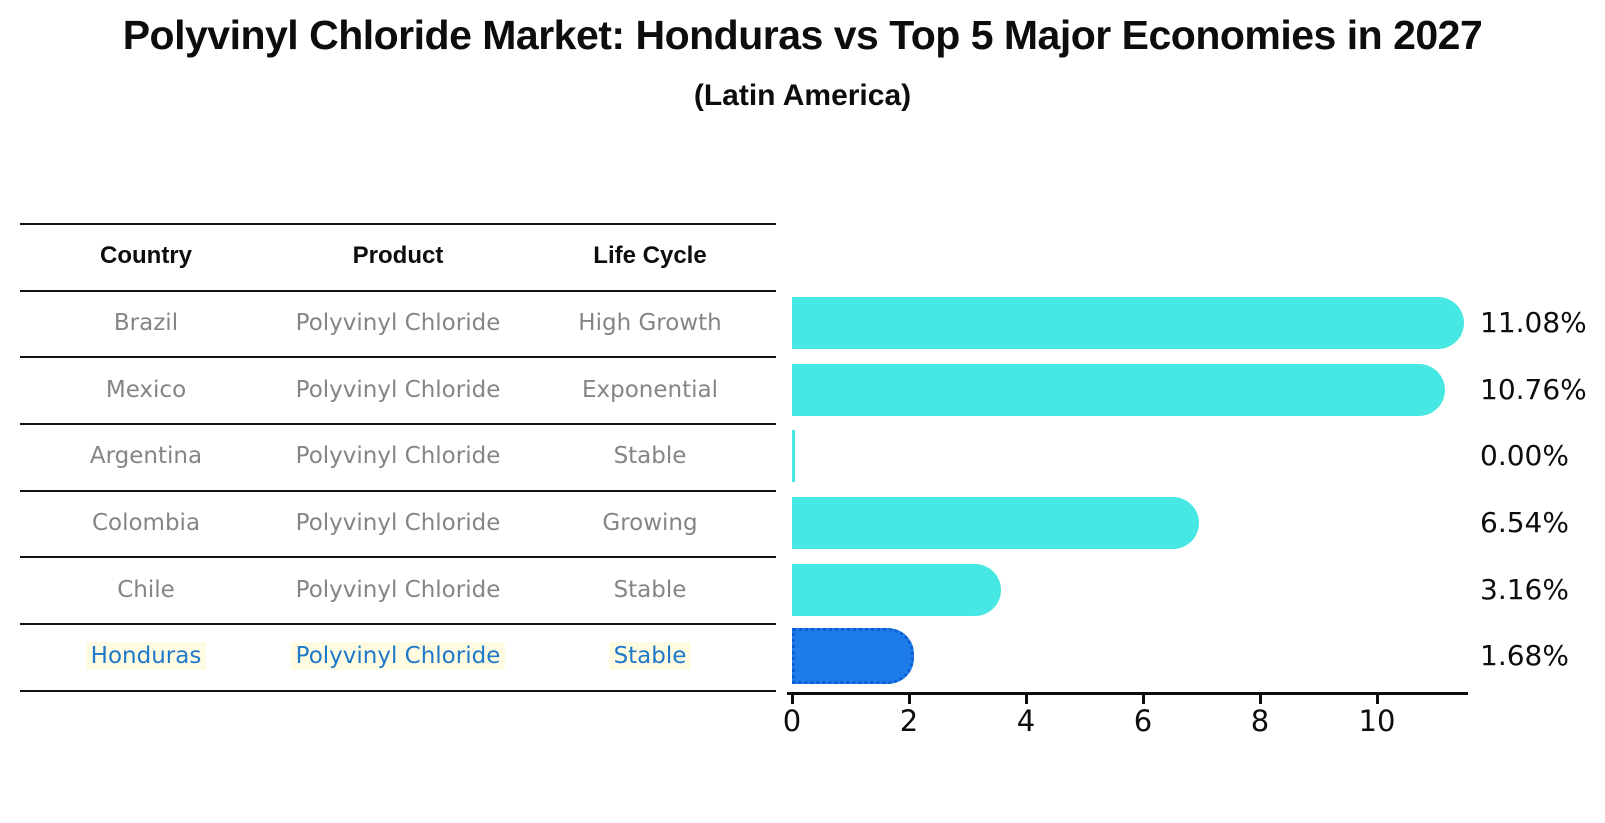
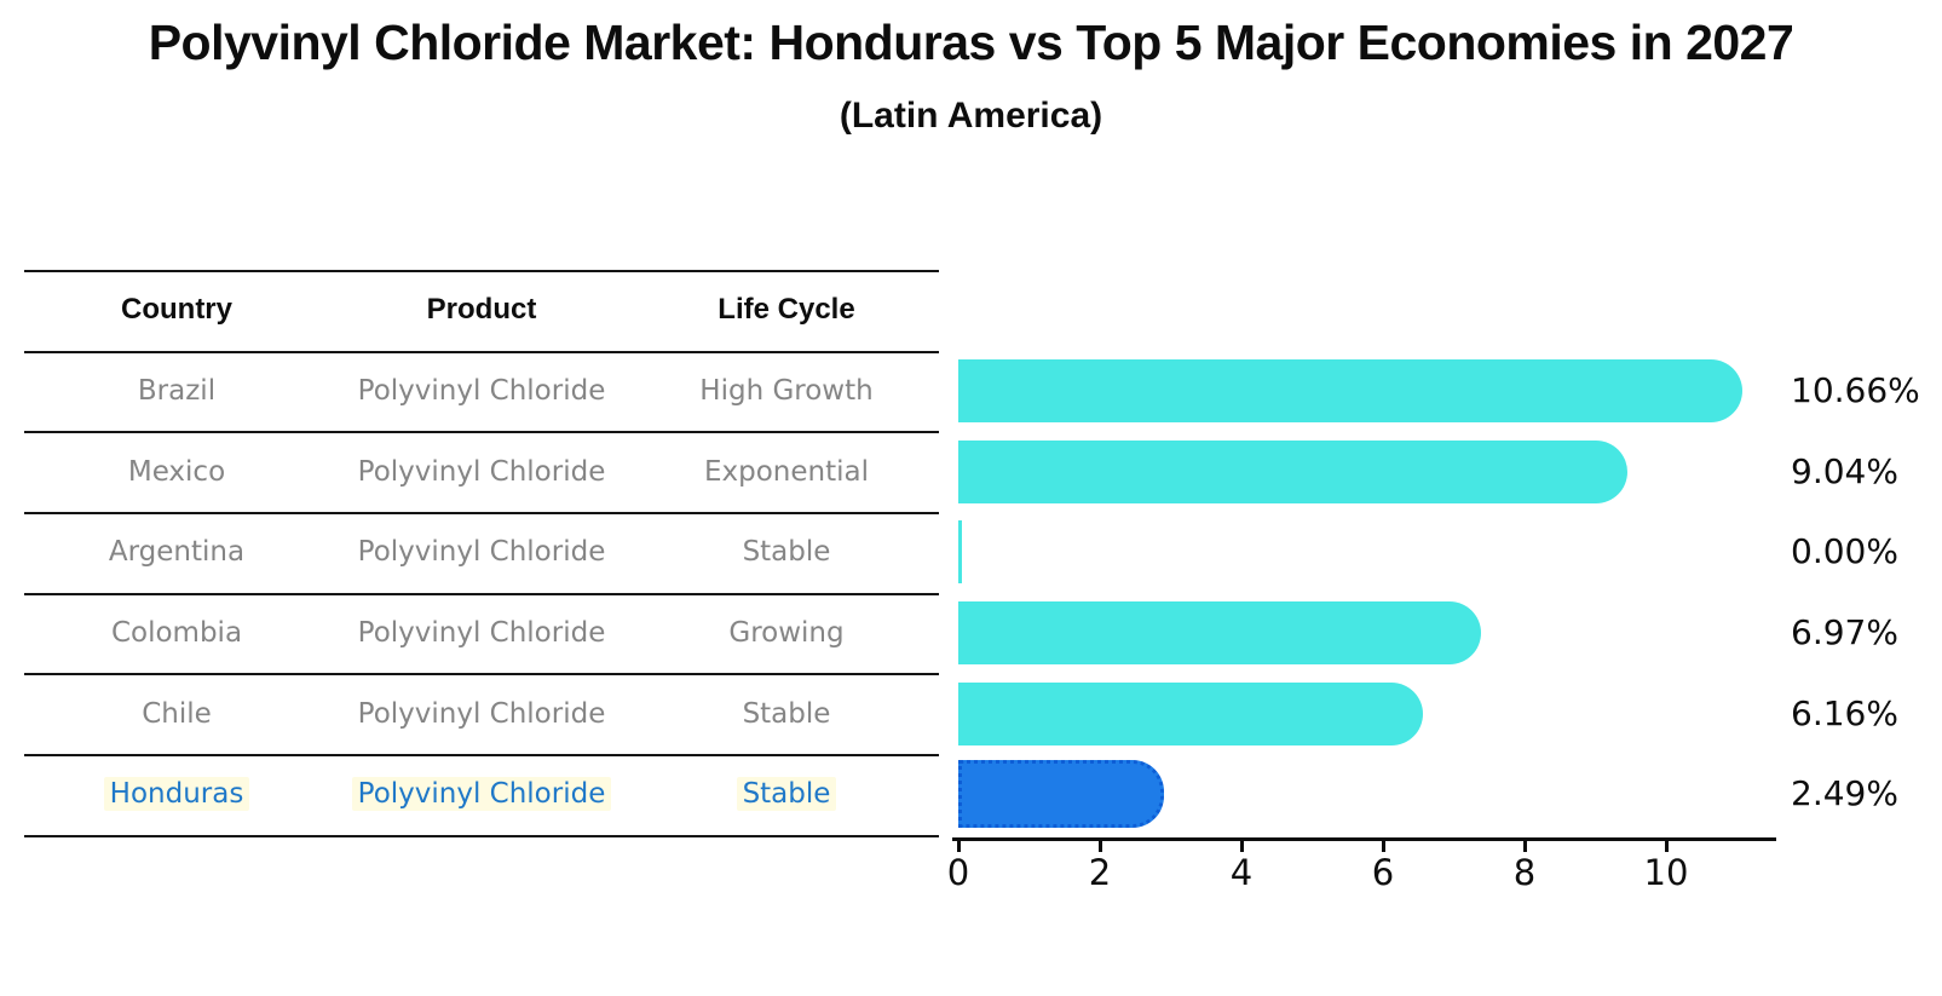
Brazil: 11.08% -> 10.66%
Mexico: 10.76% -> 9.04%
Colombia: 6.54% -> 6.97%
Chile: 3.16% -> 6.16%
Honduras: 1.68% -> 2.49%
